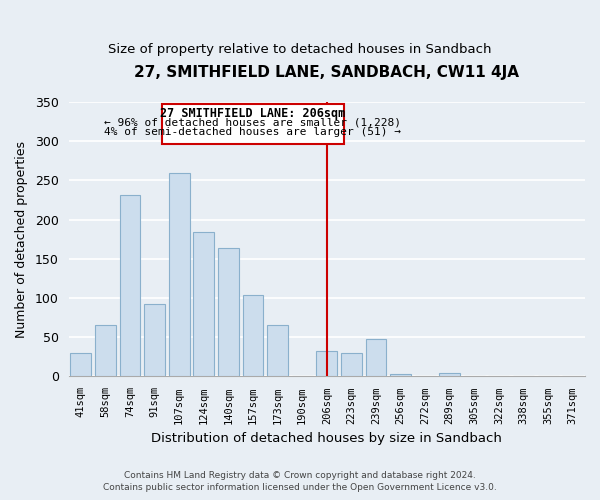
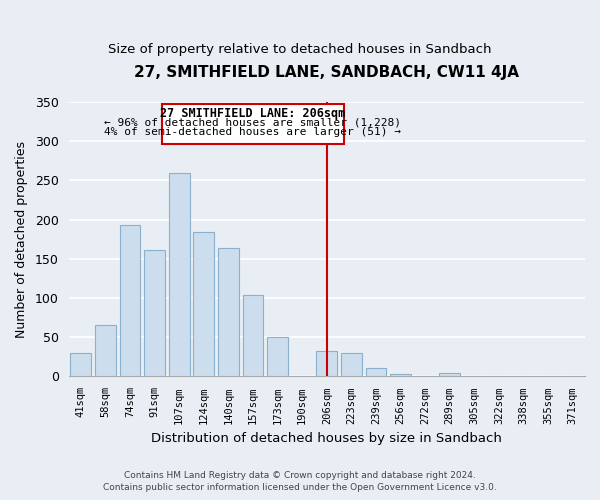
74sqm: 232 -> 193
91sqm: 92 -> 161
173sqm: 66 -> 50
239sqm: 48 -> 11
